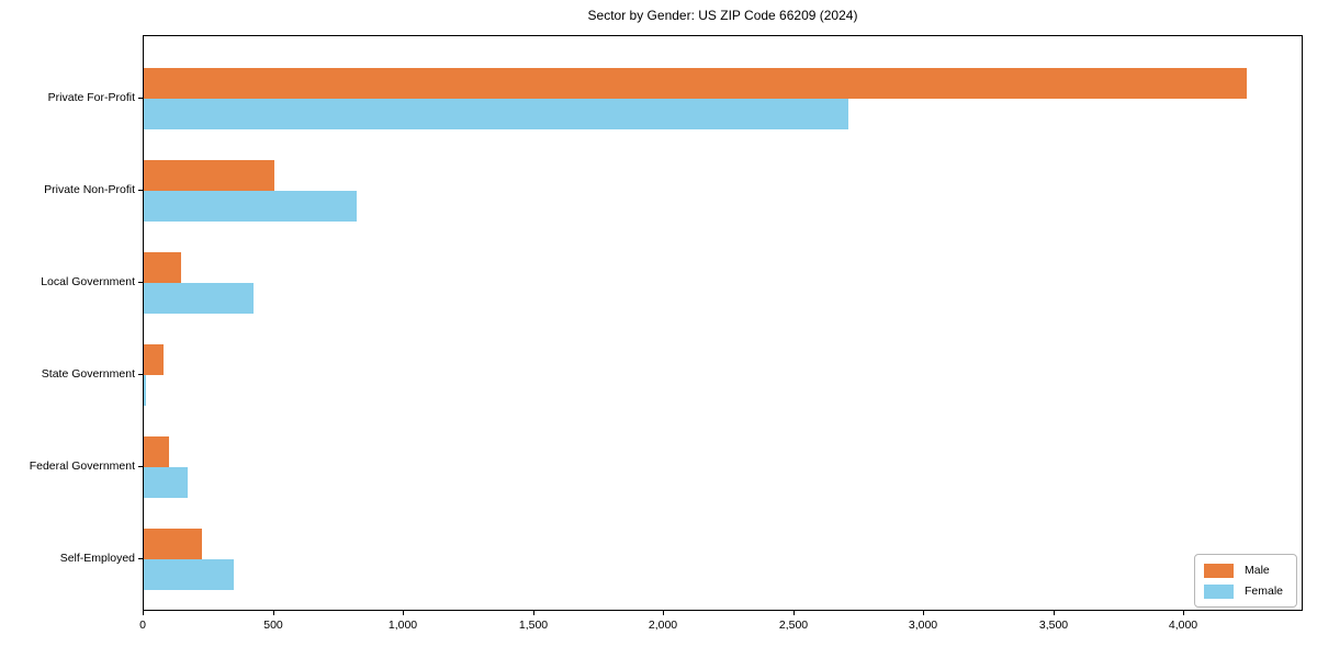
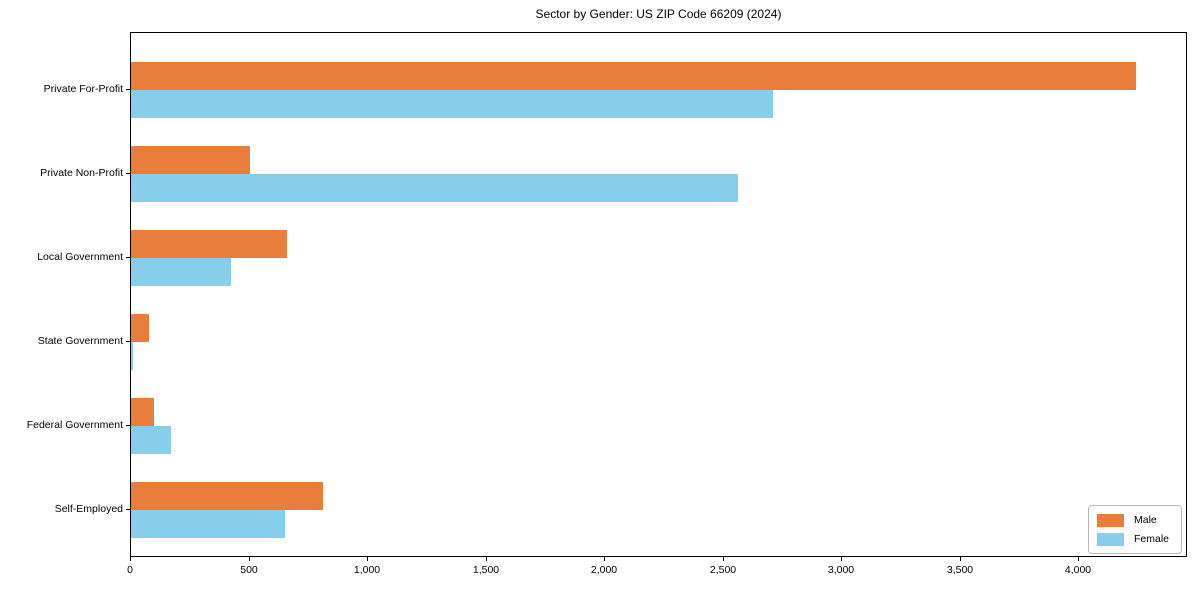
Female/Private Non-Profit: 820 -> 2560
Male/Local Government: 140 -> 660
Male/Self-Employed: 220 -> 810
Female/Self-Employed: 340 -> 650
